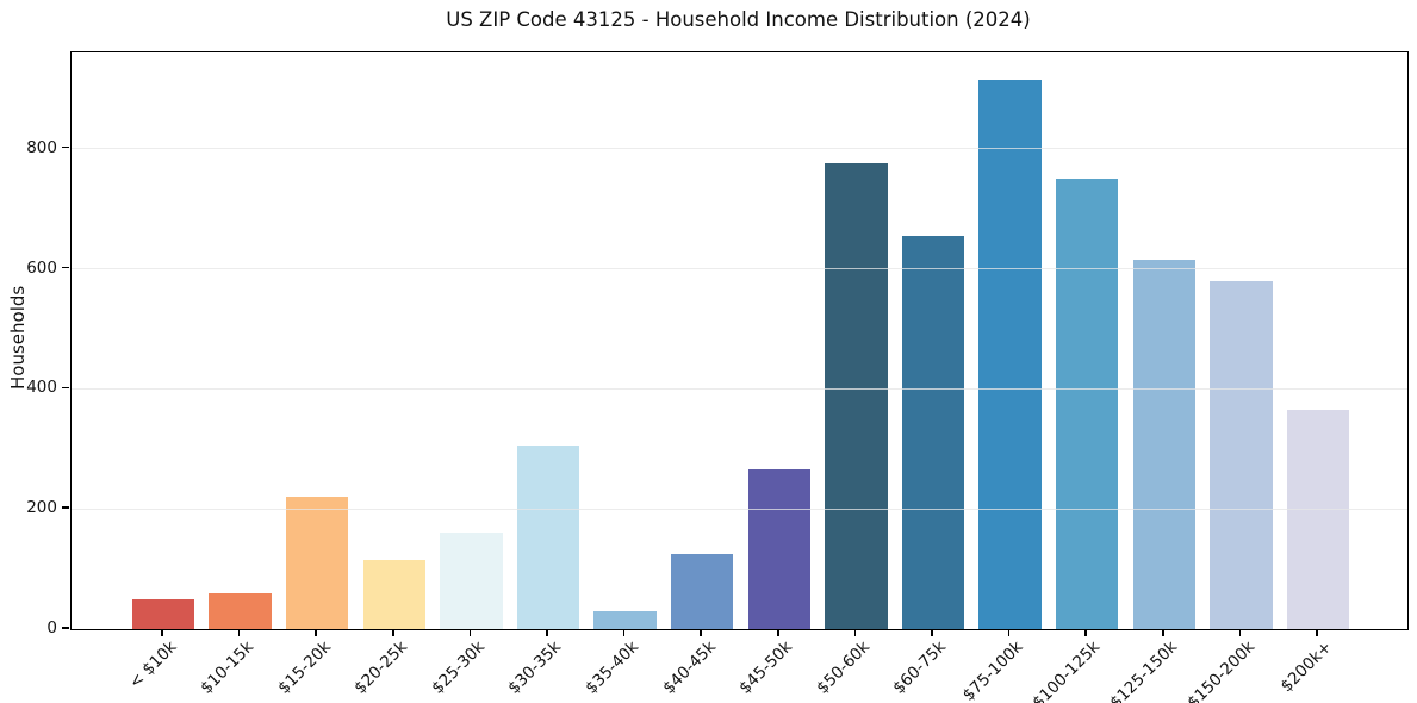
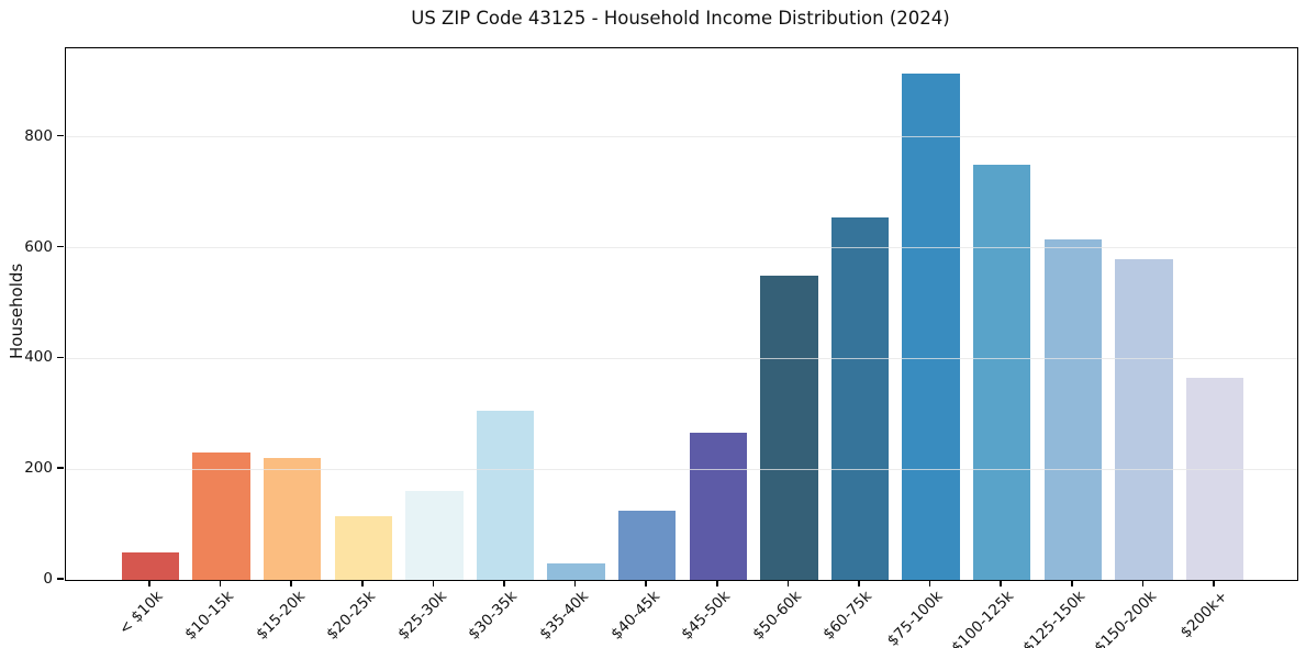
$10-15k: 60 -> 230
$50-60k: 780 -> 550
